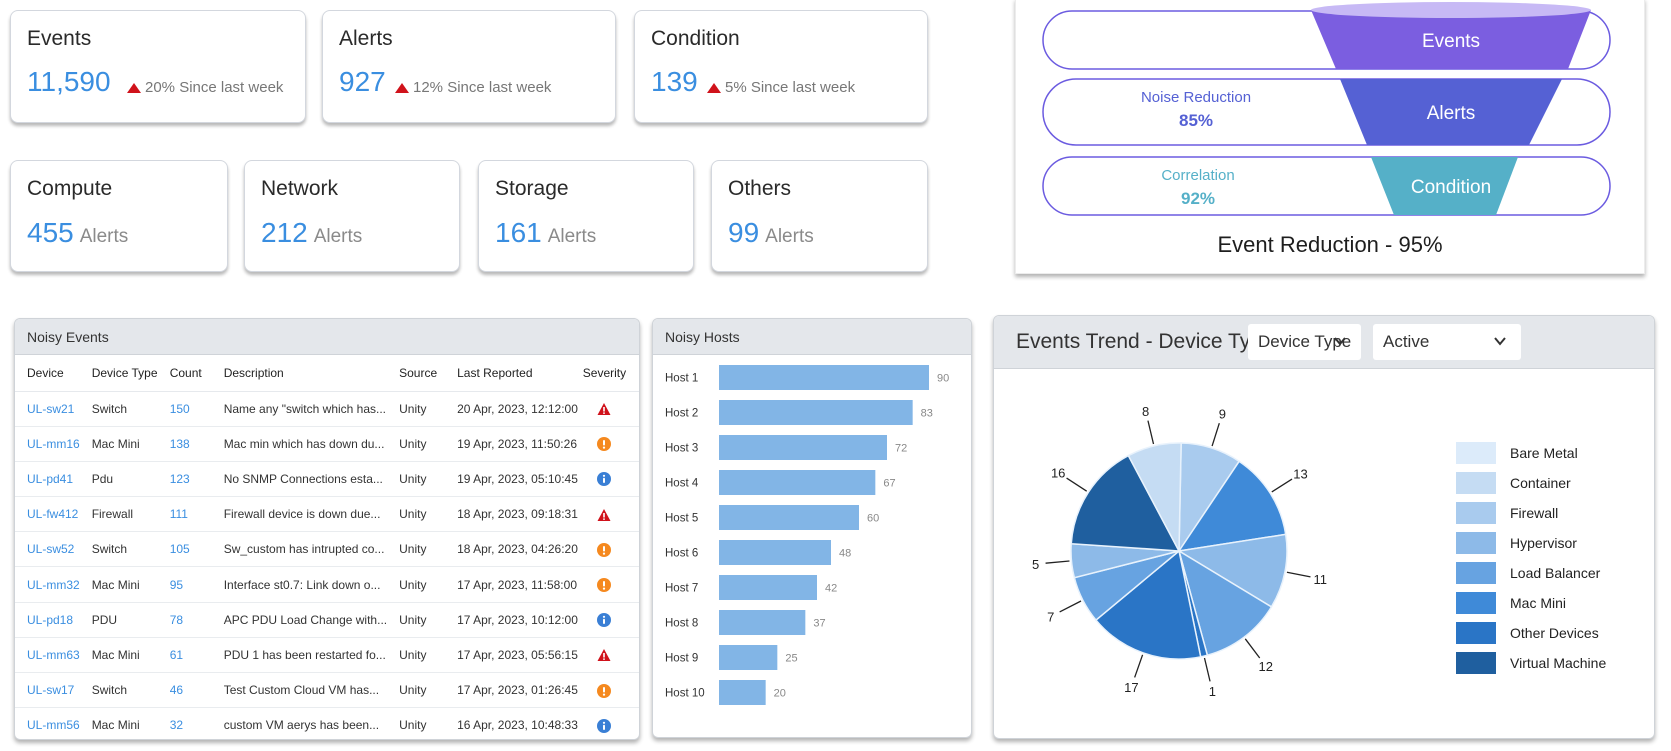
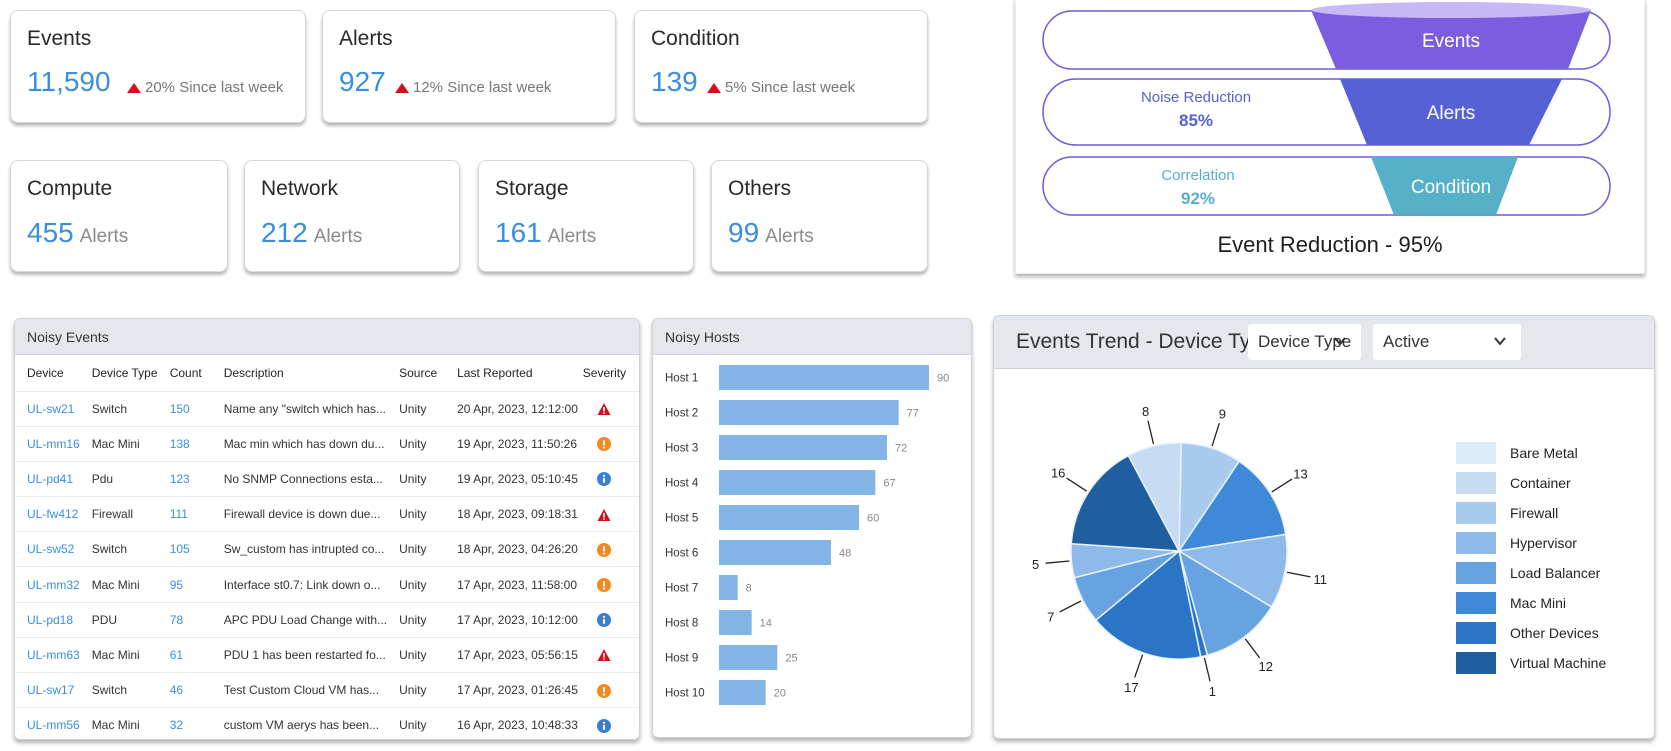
Noisy Hosts/Host 2: 83 -> 77
Noisy Hosts/Host 7: 42 -> 8
Noisy Hosts/Host 8: 37 -> 14
